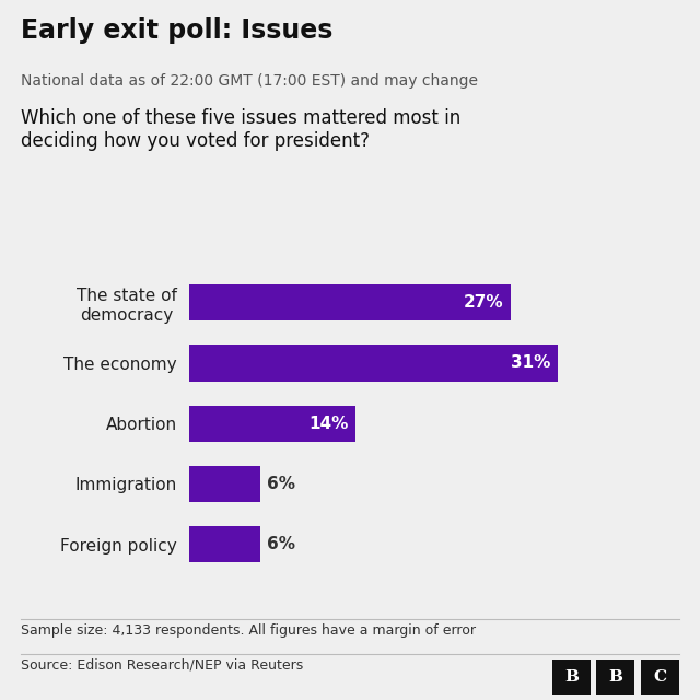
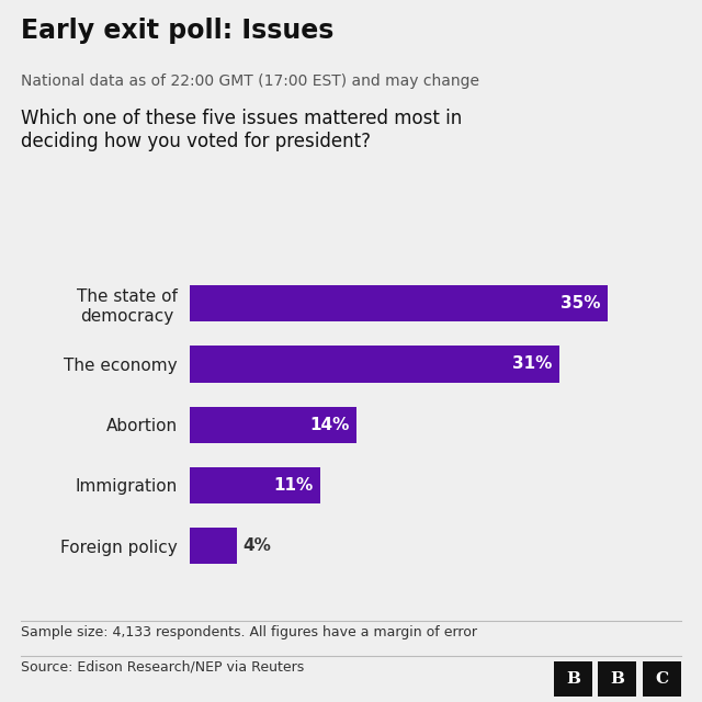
The state of democracy: 27% -> 35%
Immigration: 6% -> 11%
Foreign policy: 6% -> 4%
